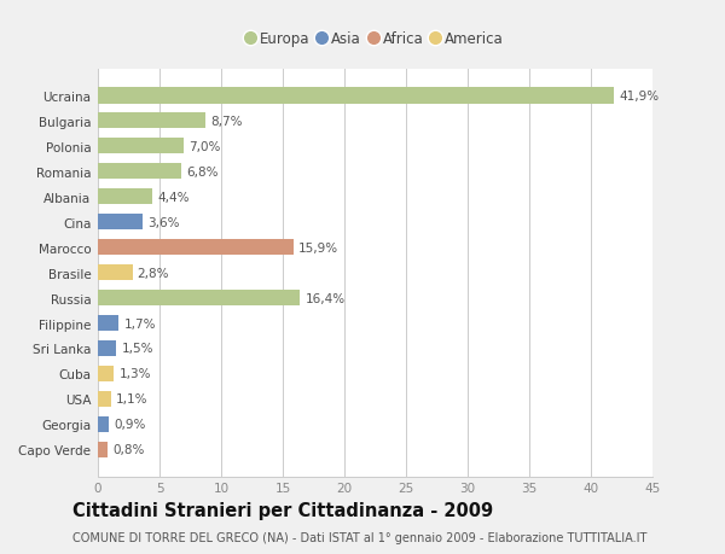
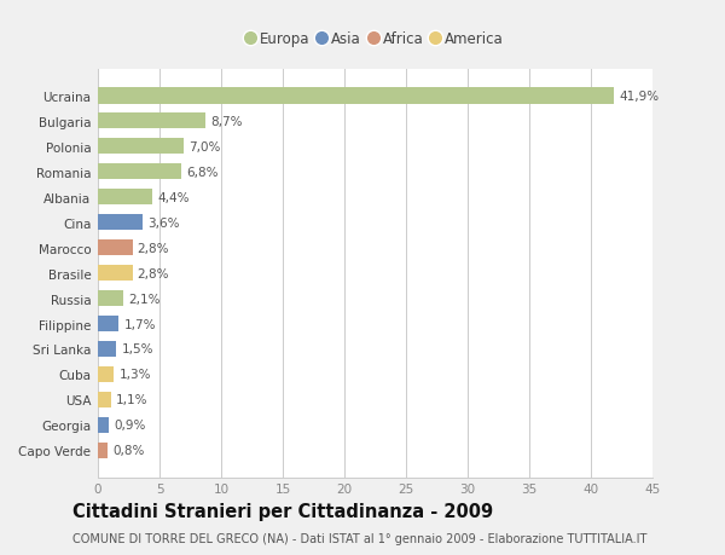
Marocco: 15,9% -> 2,8%
Russia: 16,4% -> 2,1%
